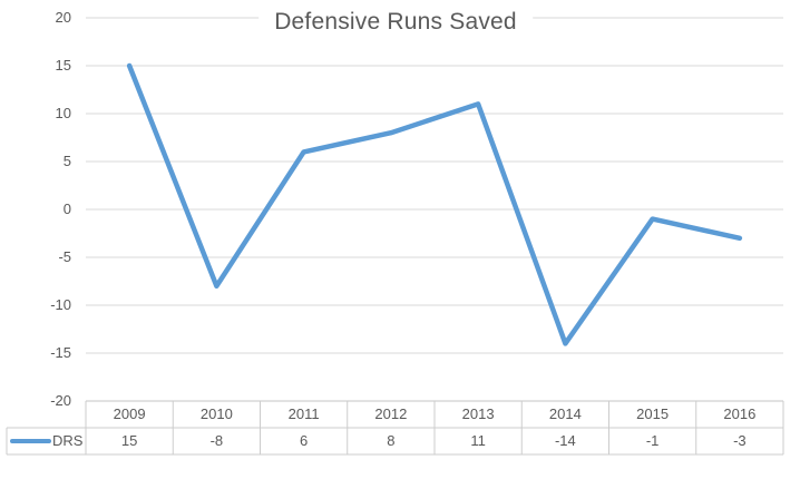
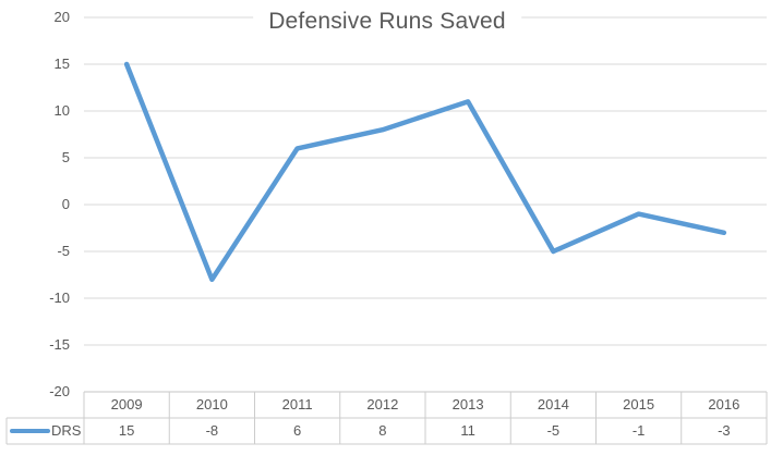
2014: -14 -> -5
